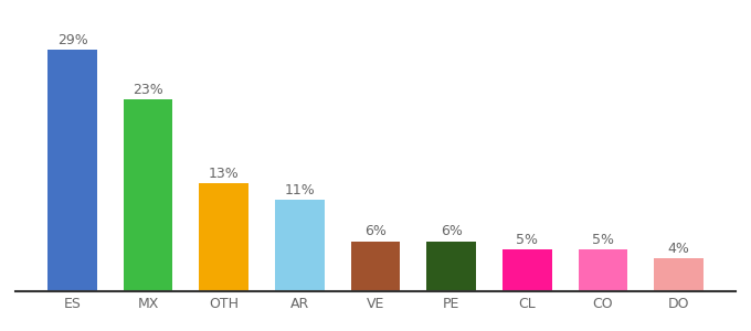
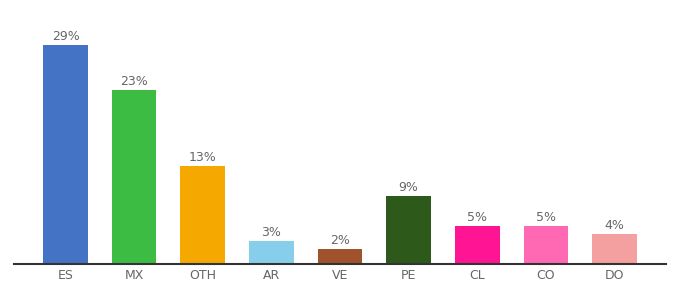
AR: 11% -> 3%
VE: 6% -> 2%
PE: 6% -> 9%
